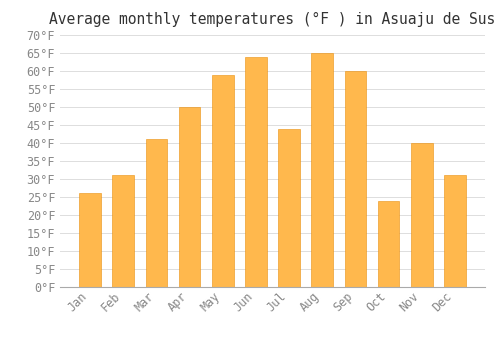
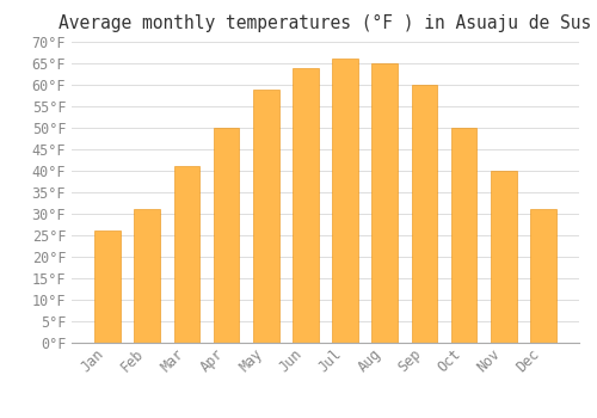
Jul: 44°F -> 66°F
Oct: 24°F -> 50°F
